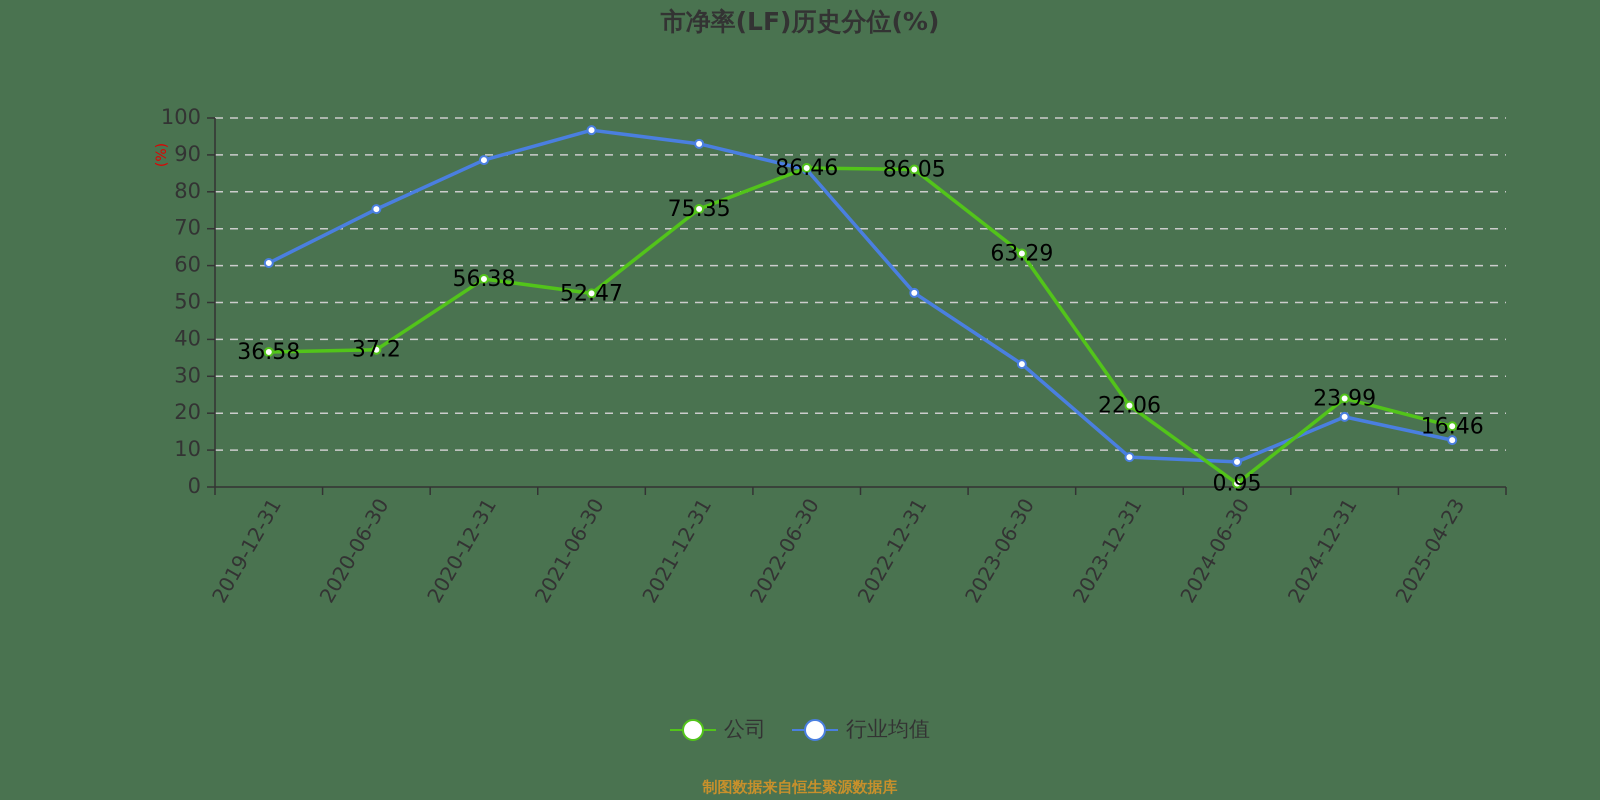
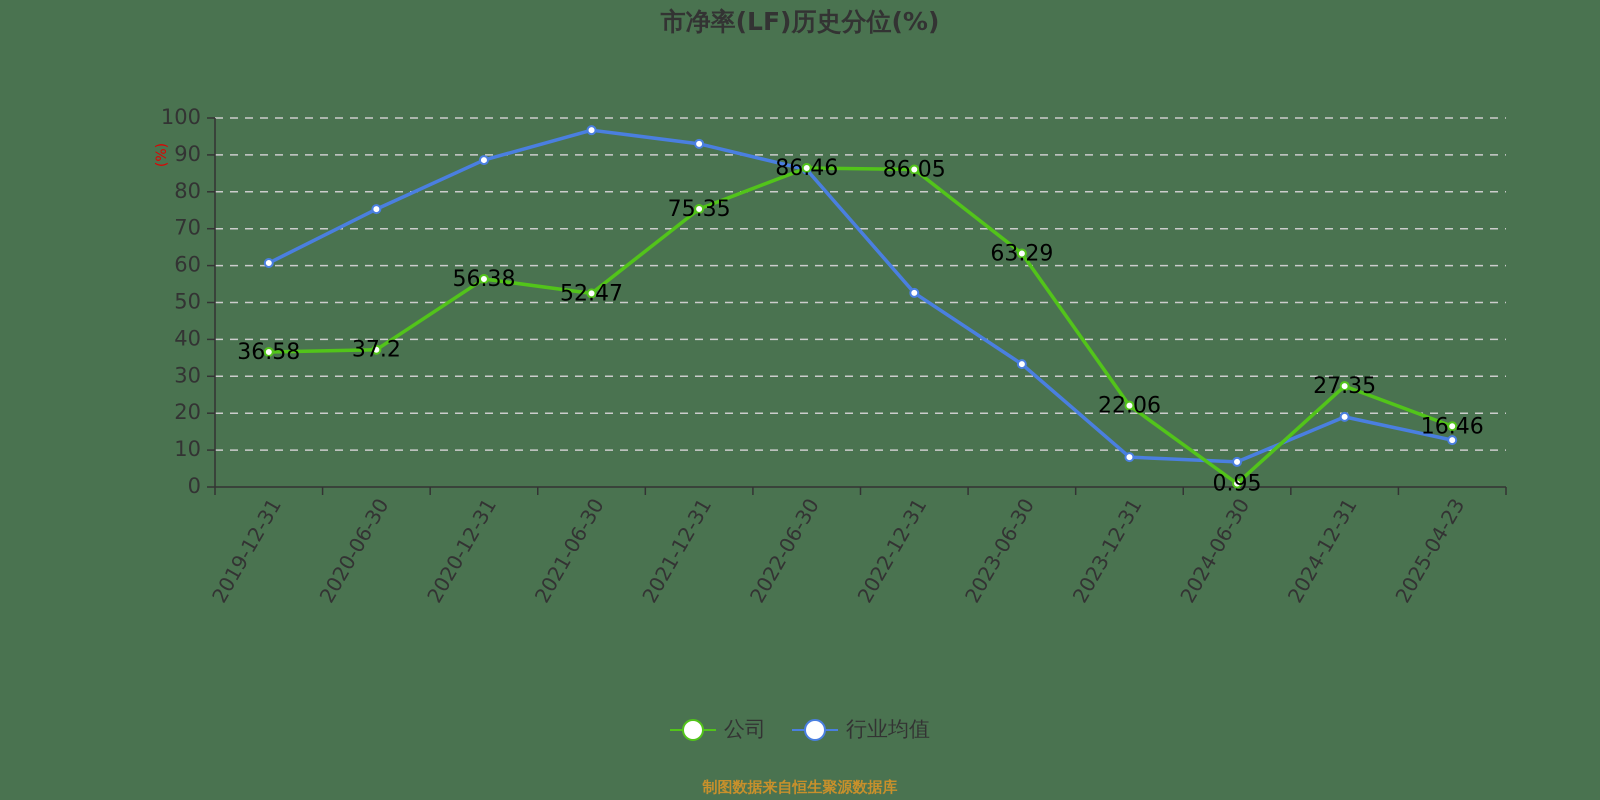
公司/2024-12-31: 23.99 -> 27.35
